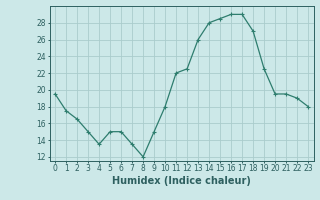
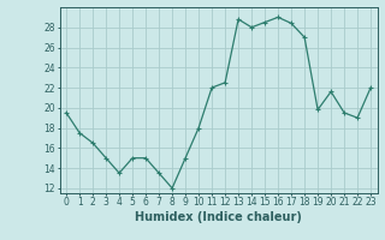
13: 26.0 -> 28.8
17: 29.0 -> 28.4
19: 22.5 -> 19.8
20: 19.5 -> 21.6
23: 18.0 -> 22.0
